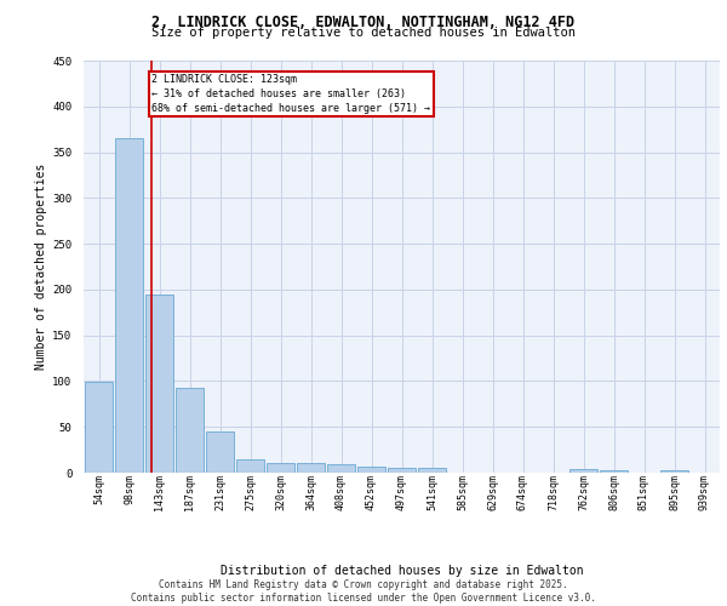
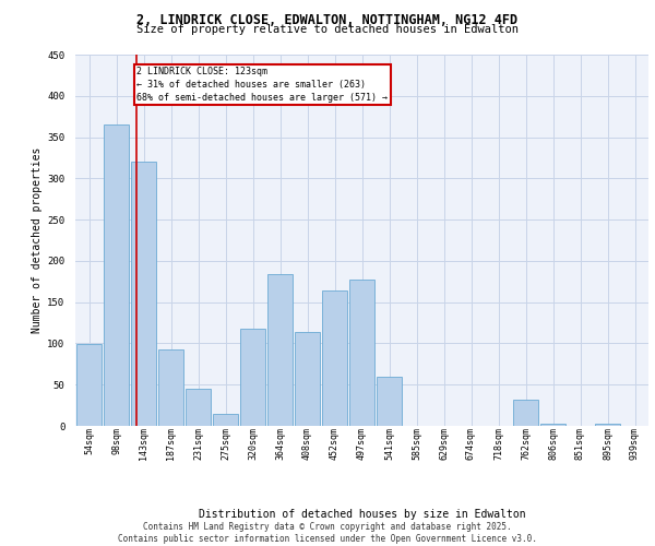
143sqm: 195 -> 320
320sqm: 11 -> 118
364sqm: 10 -> 184
408sqm: 9 -> 114
452sqm: 6 -> 164
497sqm: 5 -> 178
541sqm: 5 -> 60
762sqm: 4 -> 32
